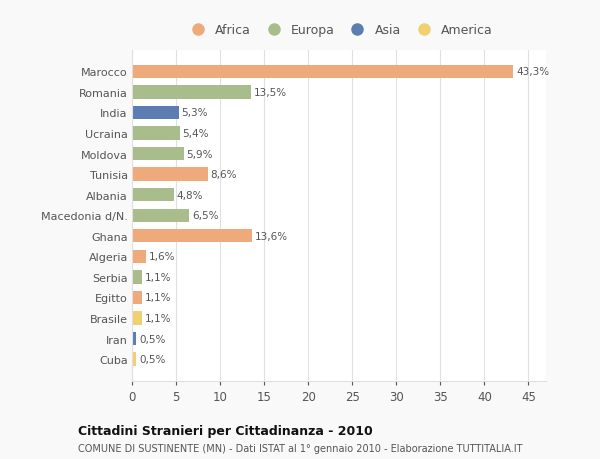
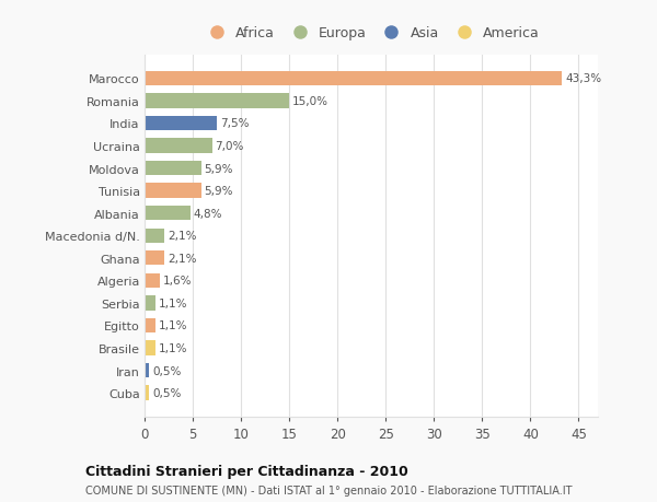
Romania: 13,5% -> 15,0%
India: 5,3% -> 7,5%
Ucraina: 5,4% -> 7,0%
Tunisia: 8,6% -> 5,9%
Macedonia d/N.: 6,5% -> 2,1%
Ghana: 13,6% -> 2,1%
